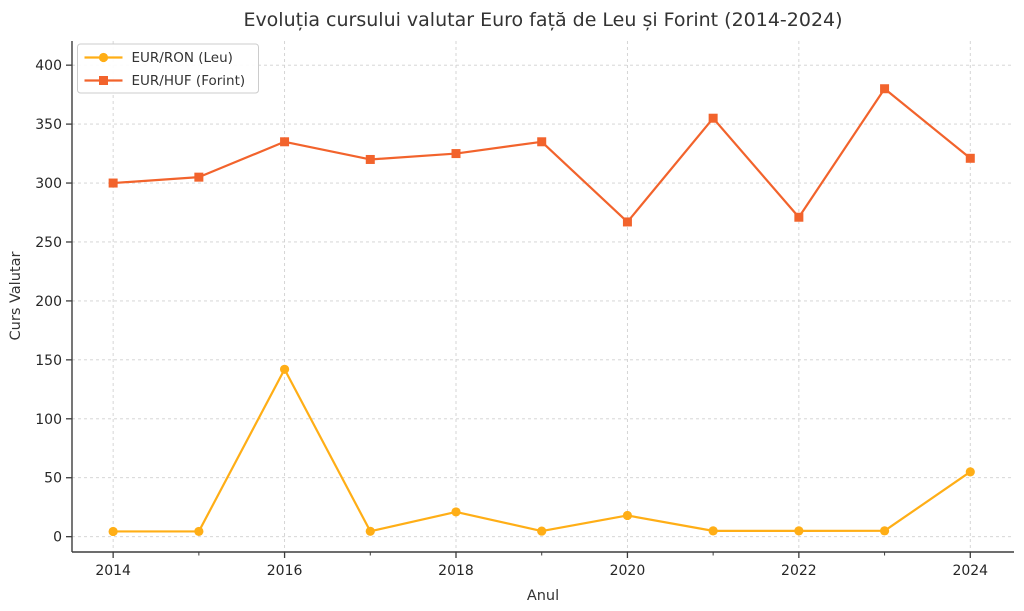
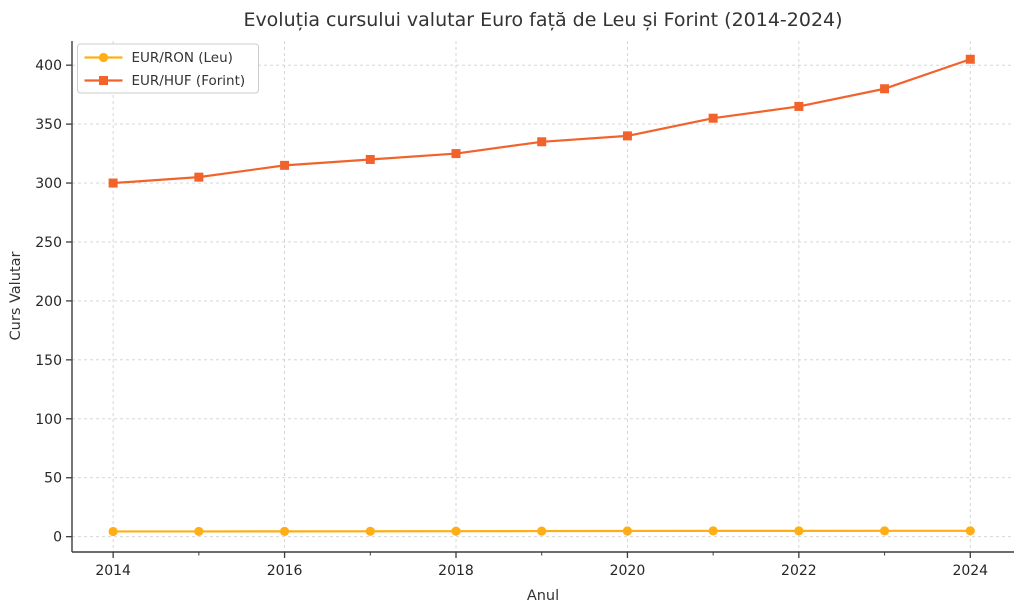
EUR/RON (Leu)/2016: 142 -> 4
EUR/HUF (Forint)/2016: 335 -> 315
EUR/RON (Leu)/2018: 21 -> 5
EUR/RON (Leu)/2020: 18 -> 5
EUR/HUF (Forint)/2020: 267 -> 340
EUR/HUF (Forint)/2022: 271 -> 365
EUR/RON (Leu)/2024: 55 -> 5
EUR/HUF (Forint)/2024: 321 -> 405
